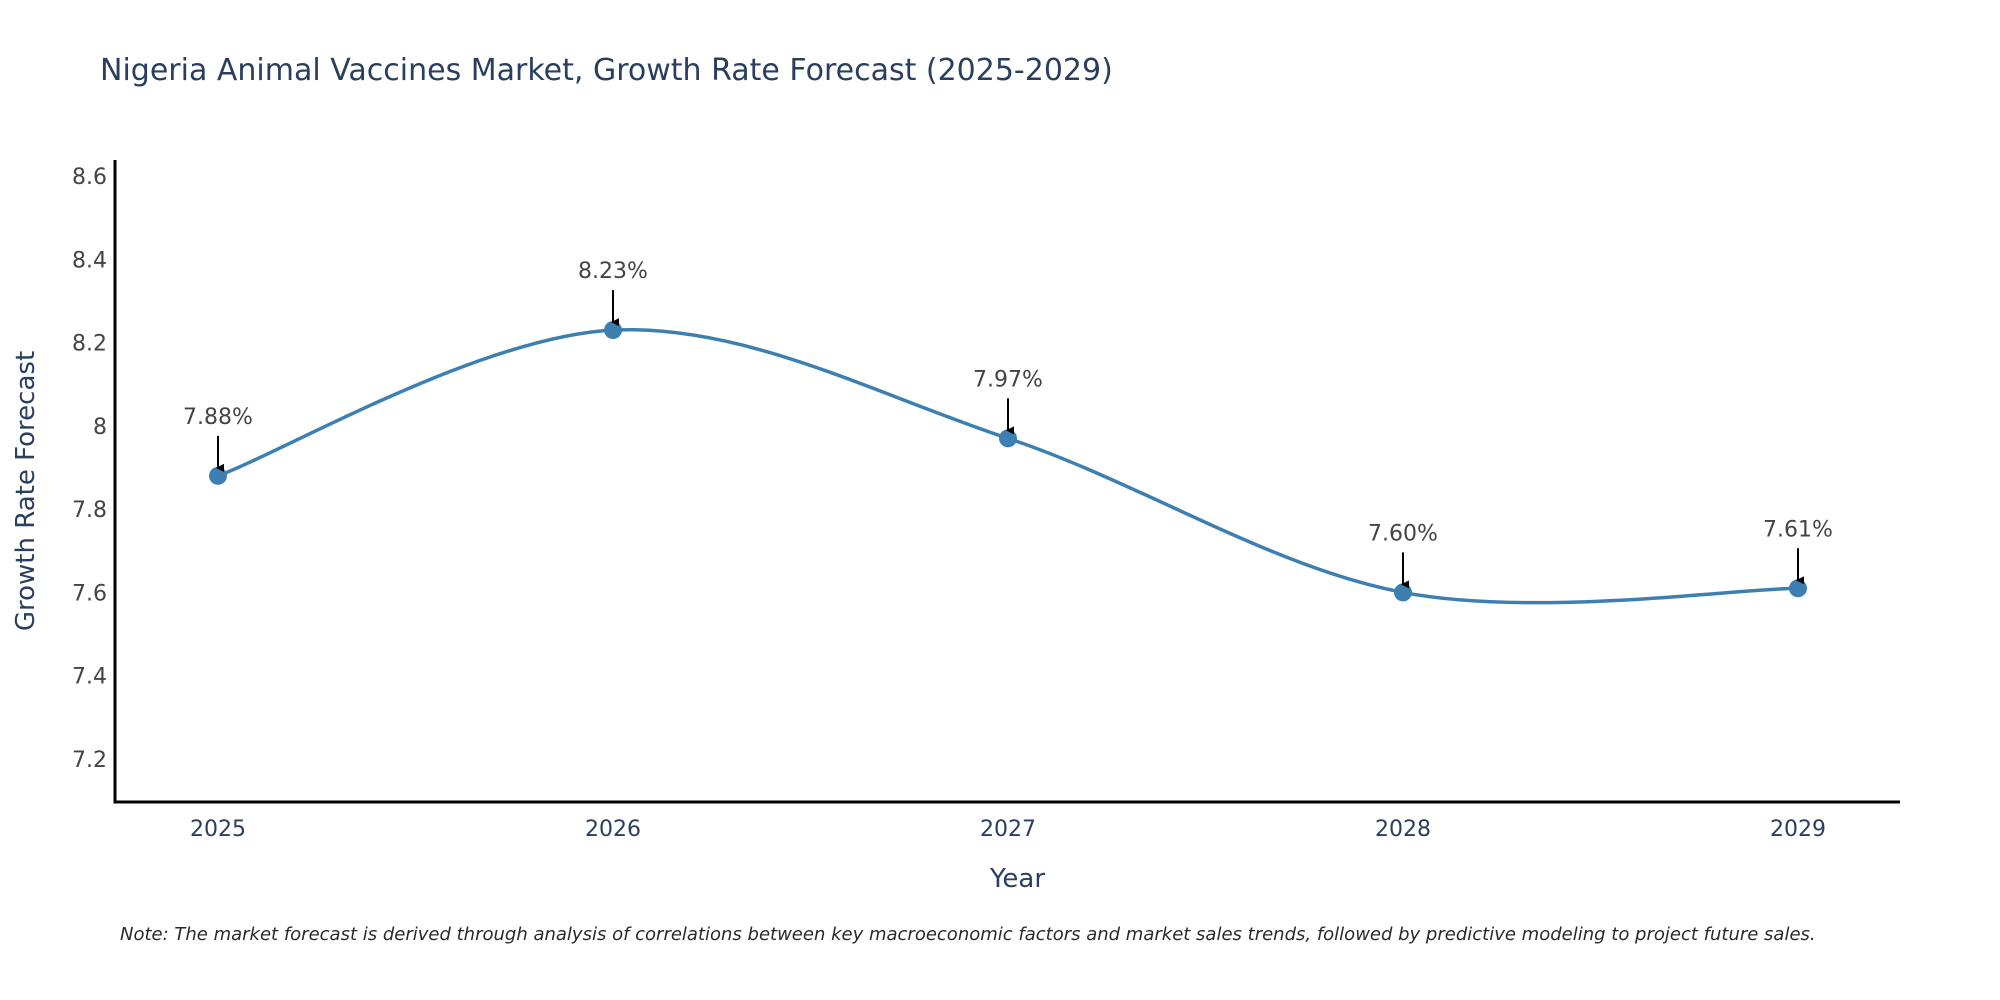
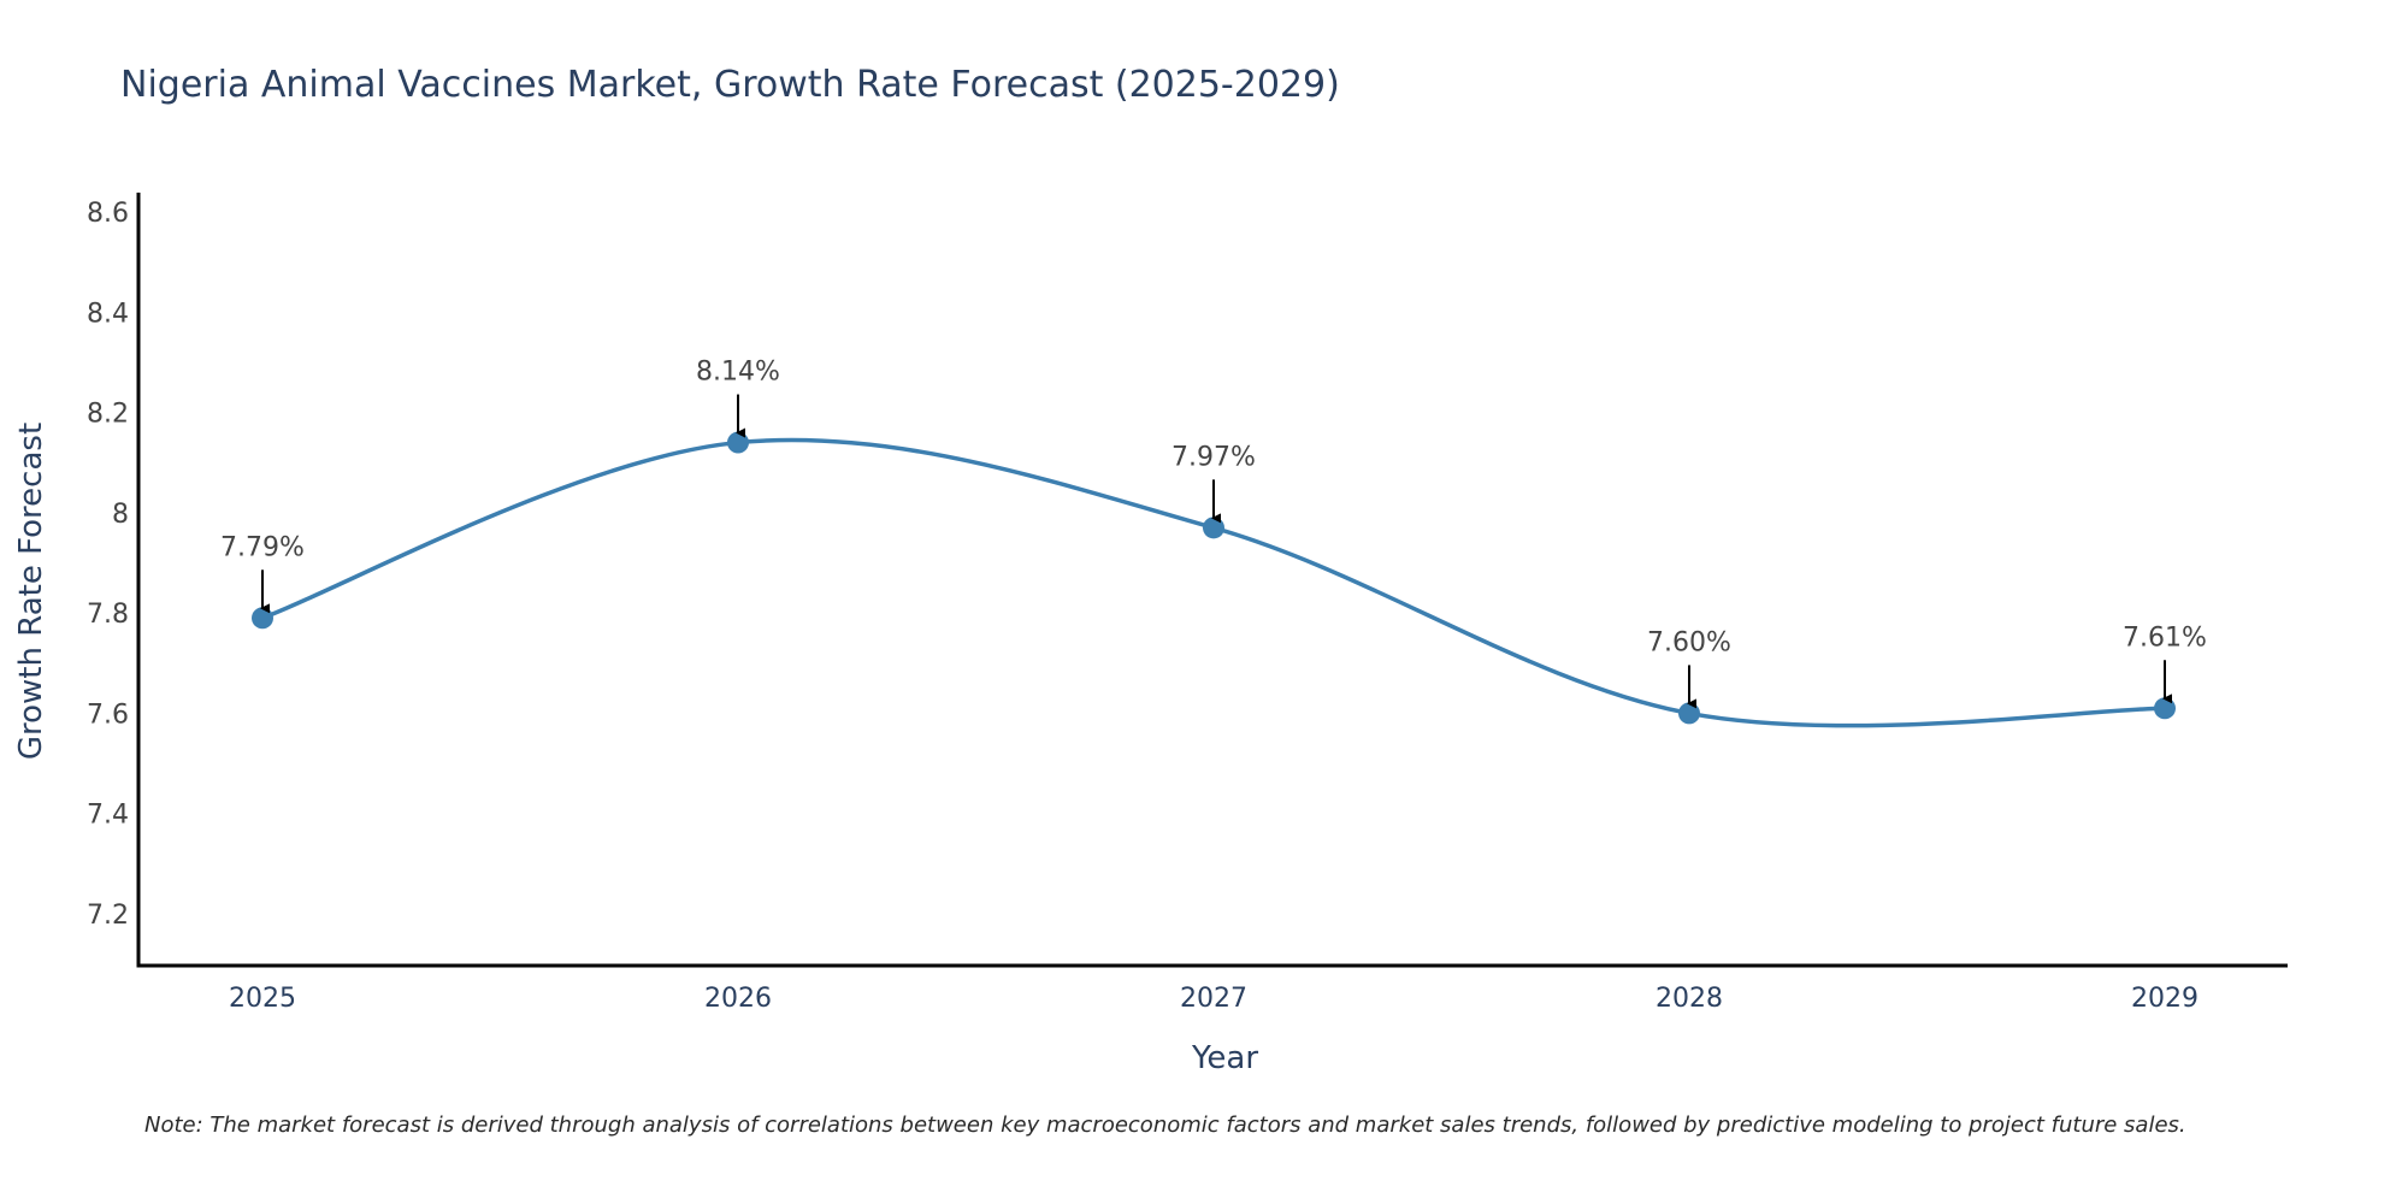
2025: 7.88% -> 7.79%
2026: 8.23% -> 8.14%
